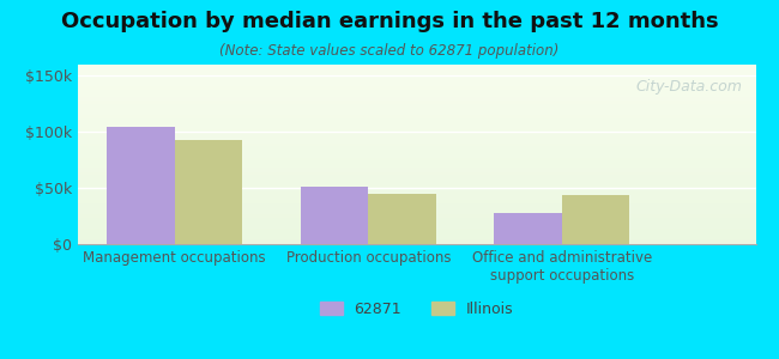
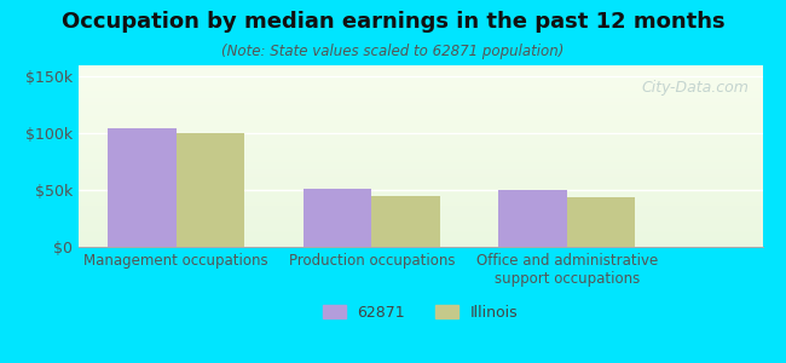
Illinois/Management occupations: $93k -> $100k
62871/Office and administrative support occupations: $28k -> $50k
